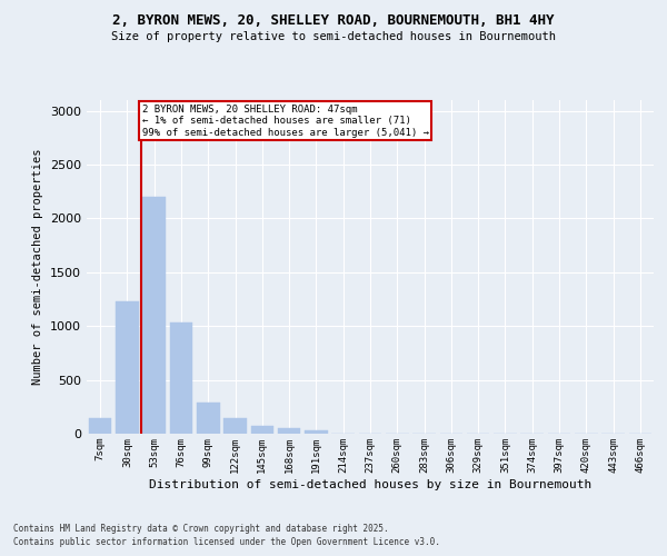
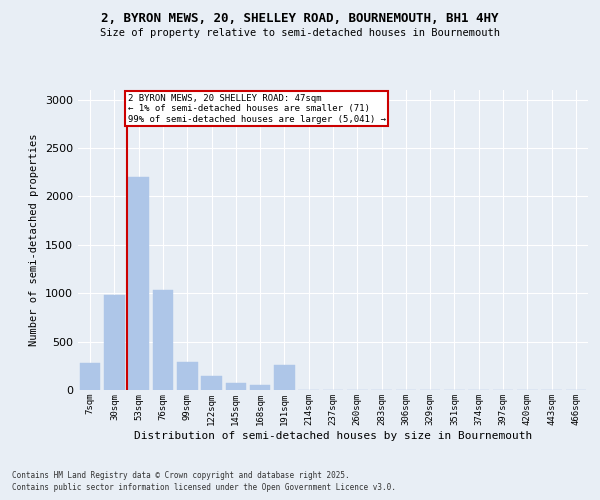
7sqm: 140 -> 280
30sqm: 1230 -> 980
191sqm: 30 -> 260
